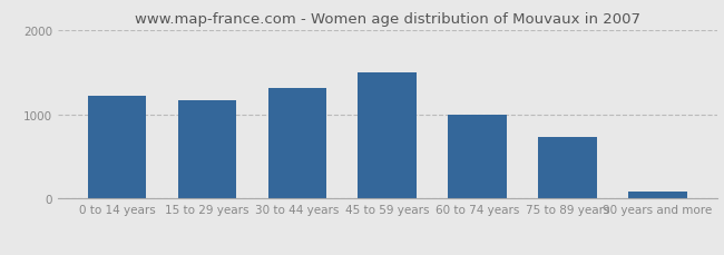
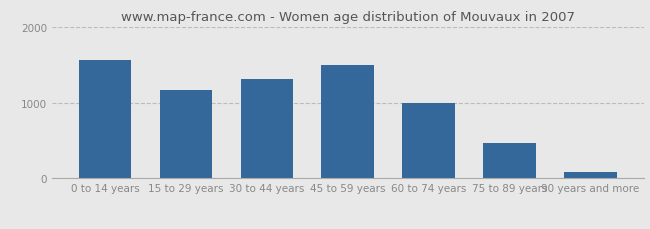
0 to 14 years: 1220 -> 1560
75 to 89 years: 730 -> 460
